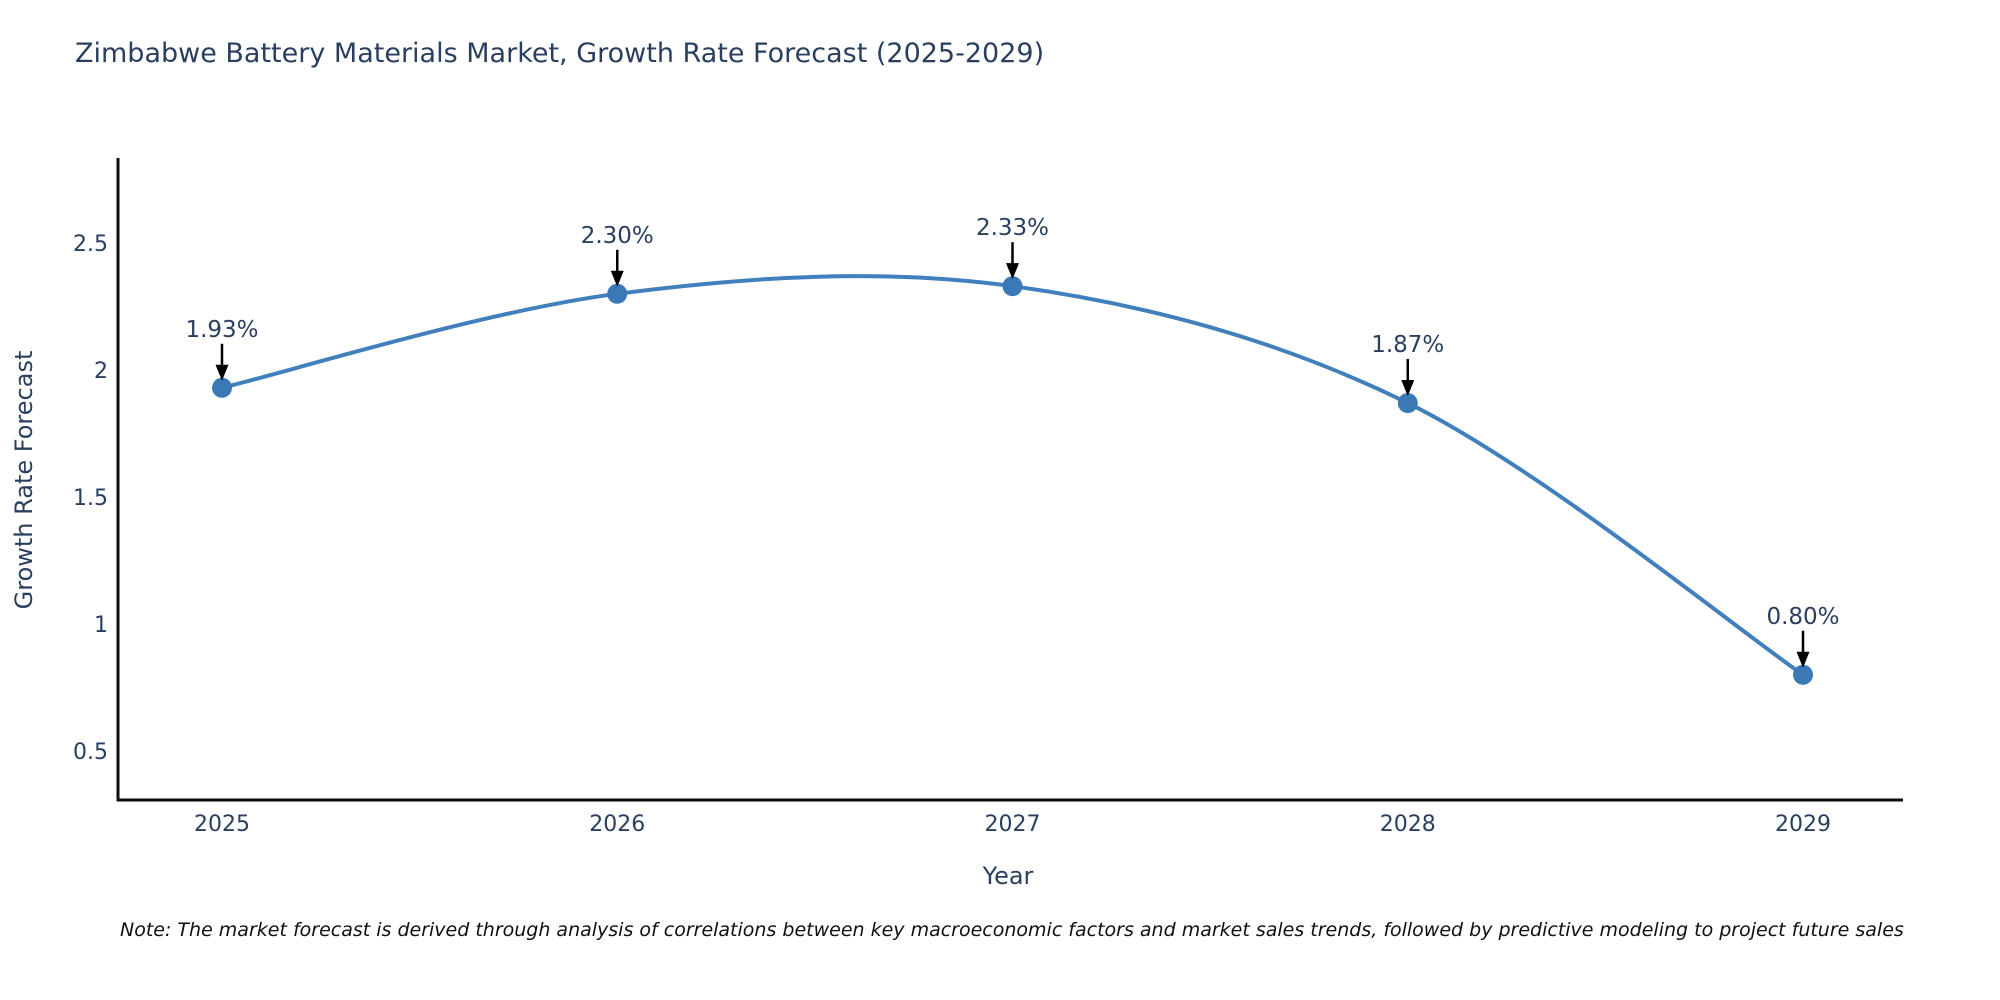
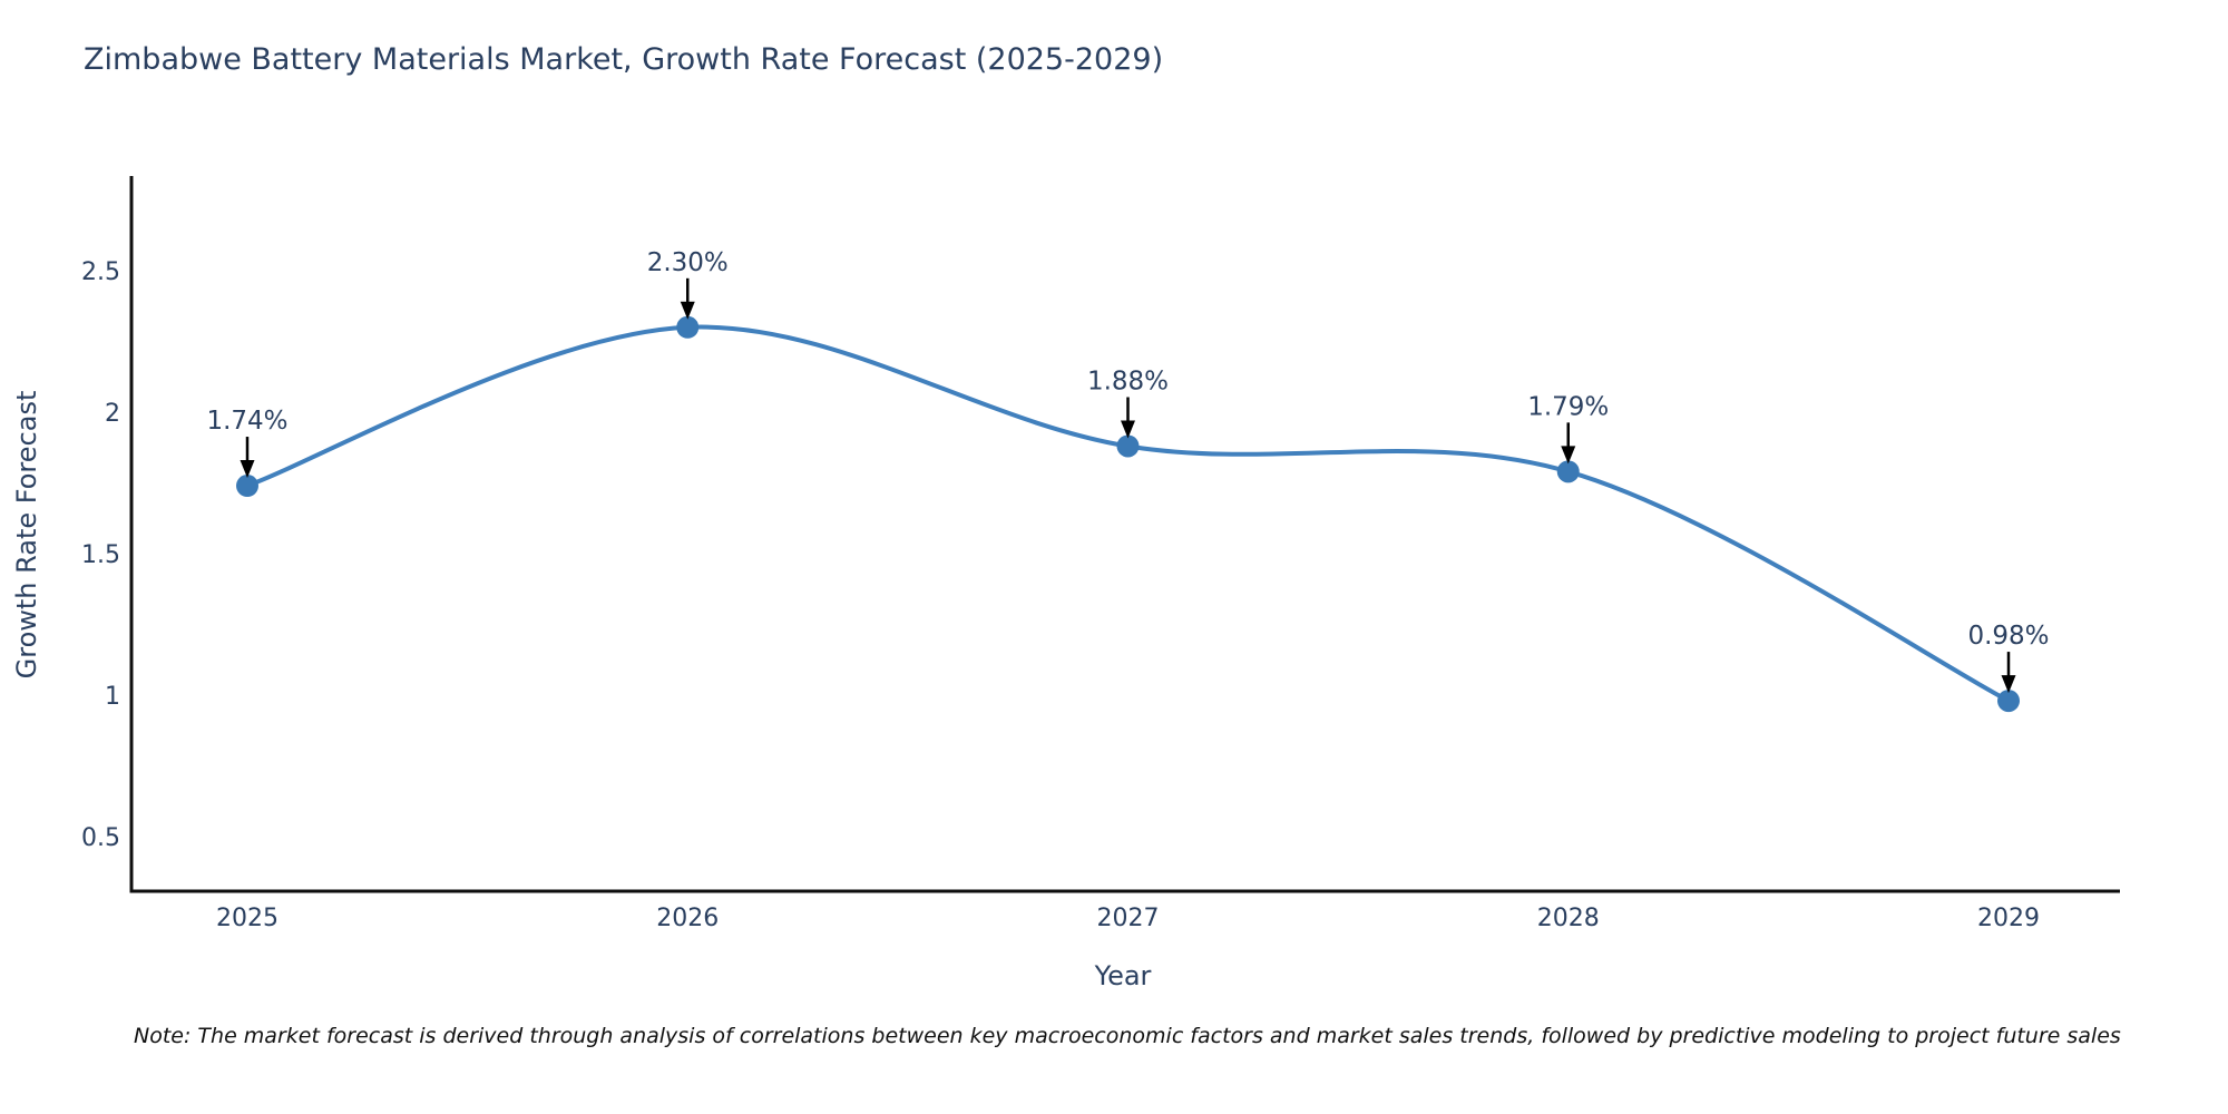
2025: 1.93% -> 1.74%
2027: 2.33% -> 1.88%
2028: 1.87% -> 1.79%
2029: 0.80% -> 0.98%
